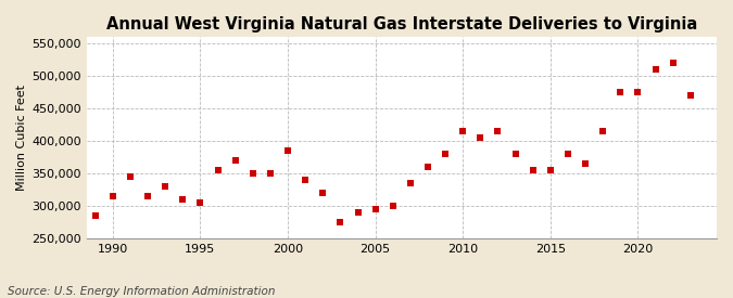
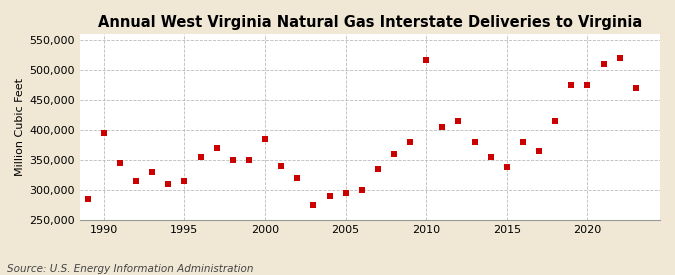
1990: 315,000 -> 396,000
1995: 305,000 -> 316,000
2010: 415,000 -> 516,000
2015: 355,000 -> 338,000
